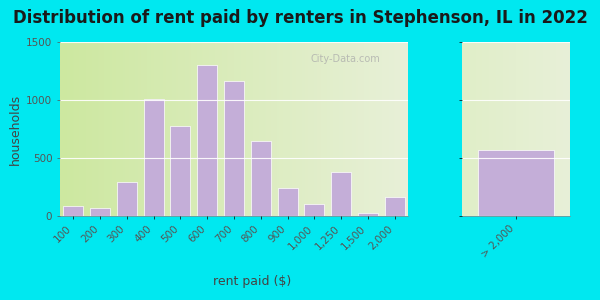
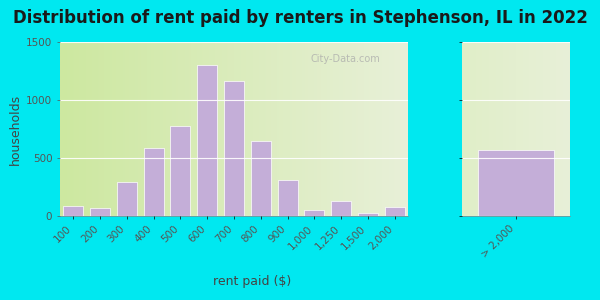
400: 1010 -> 590
900: 240 -> 310
1,000: 100 -> 50
1,250: 380 -> 130
2,000: 160 -> 80
